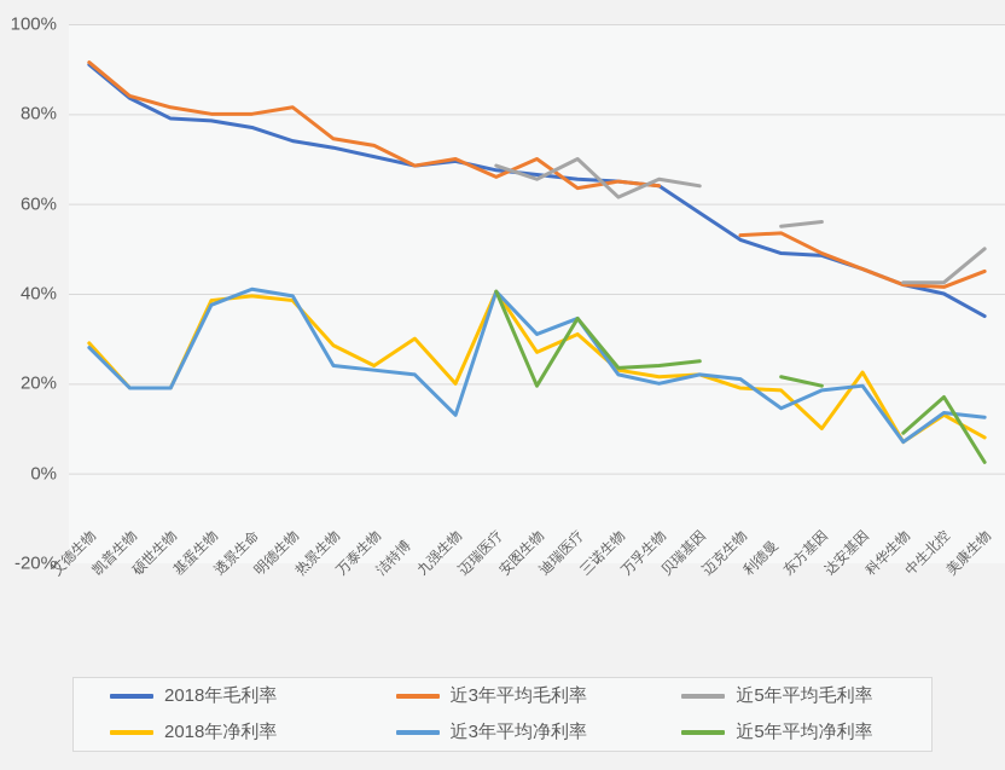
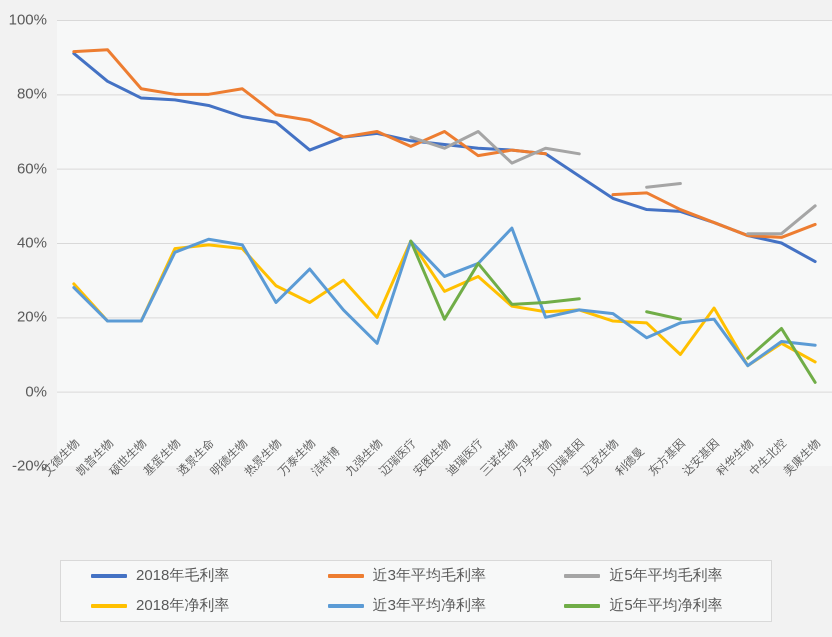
近3年平均毛利率/凯普生物: 84% -> 92%
2018年毛利率/万泰生物: 70% -> 65%
近3年平均净利率/万泰生物: 23% -> 33%
近3年平均净利率/三诺生物: 22% -> 44%
